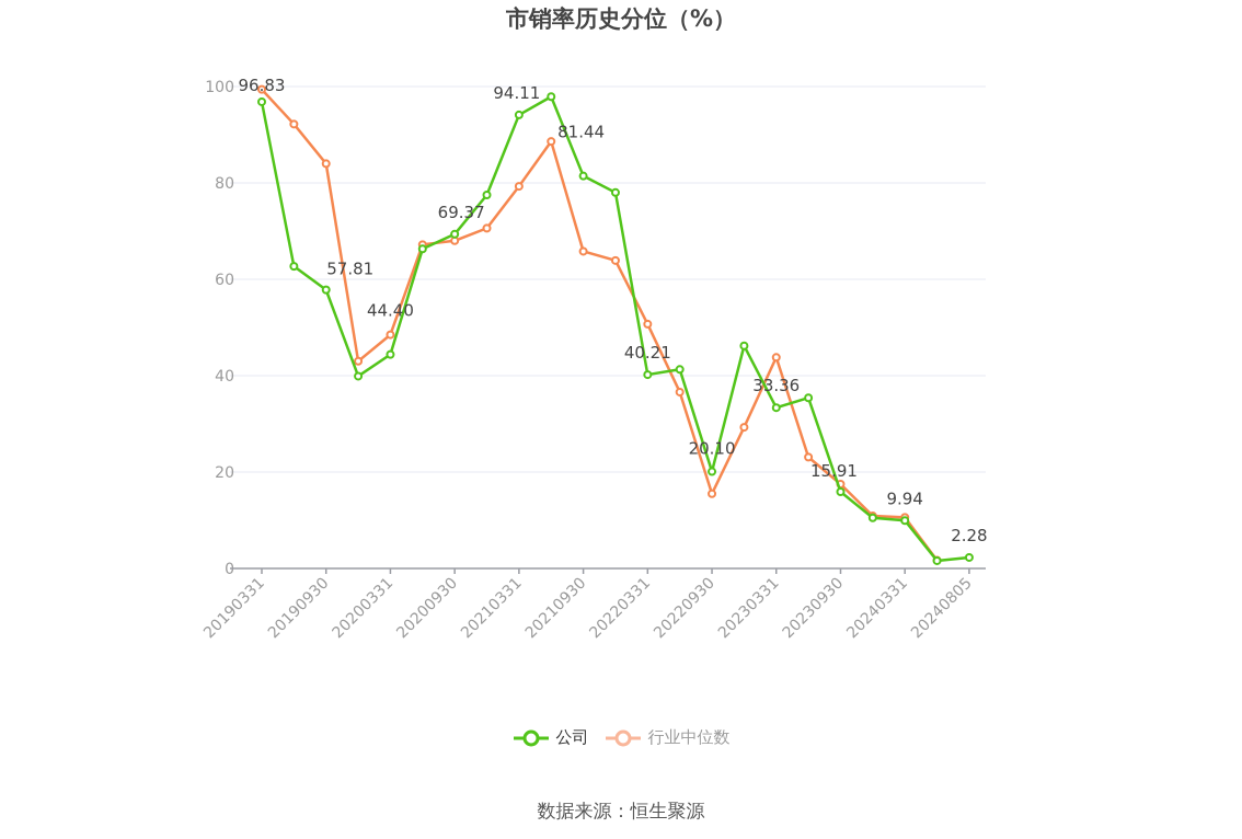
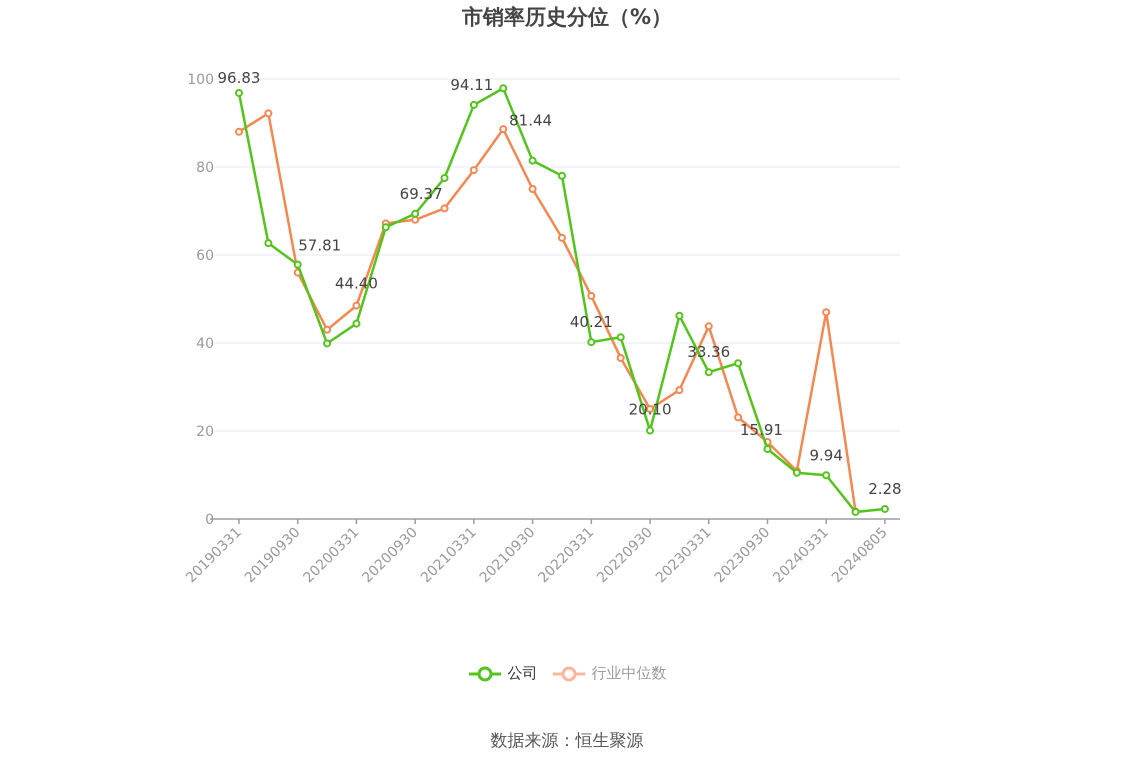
行业中位数/20190331: 99 -> 88
行业中位数/20190930: 84 -> 56
行业中位数/20210930: 66 -> 75
行业中位数/20220930: 16 -> 25
行业中位数/20240331: 11 -> 47
